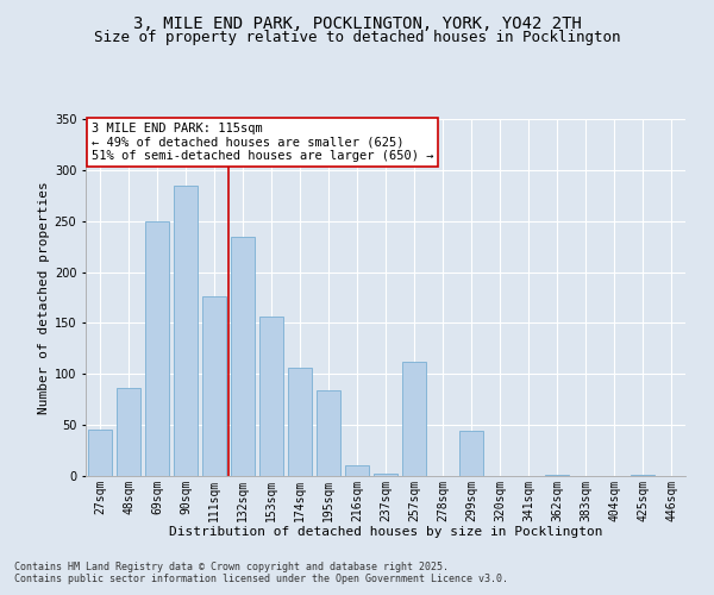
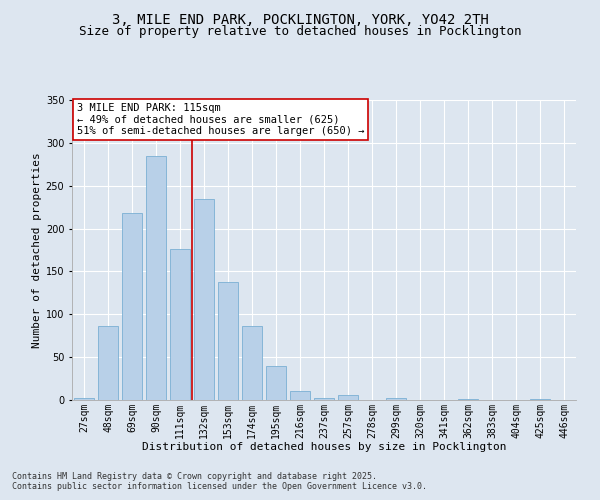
27sqm: 46 -> 2
69sqm: 250 -> 218
153sqm: 156 -> 138
174sqm: 106 -> 86
195sqm: 84 -> 40
257sqm: 112 -> 6
299sqm: 44 -> 2
